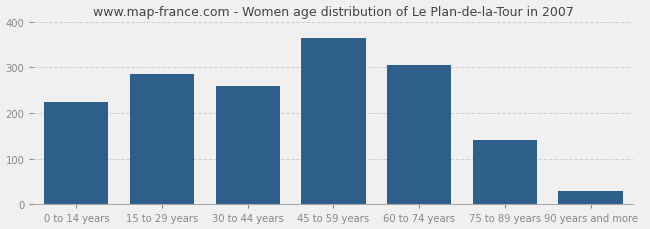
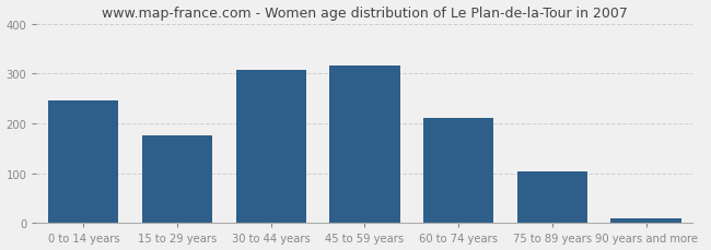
0 to 14 years: 225 -> 245
15 to 29 years: 285 -> 175
30 to 44 years: 260 -> 308
45 to 59 years: 365 -> 315
60 to 74 years: 305 -> 210
75 to 89 years: 140 -> 104
90 years and more: 30 -> 10
